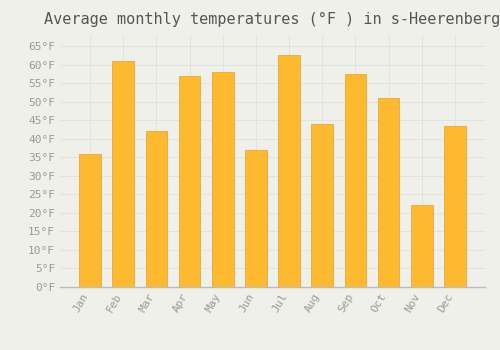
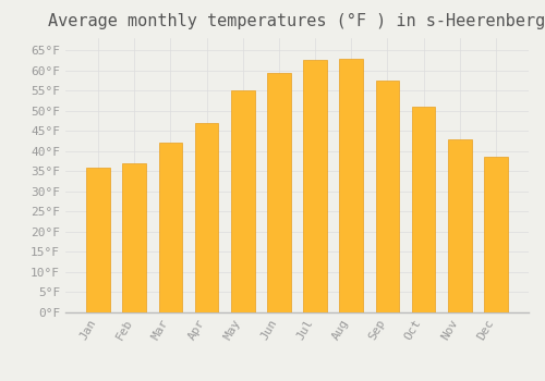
Feb: 61.0°F -> 37.0°F
Apr: 57.0°F -> 47.0°F
May: 58.0°F -> 55.0°F
Jun: 37.0°F -> 59.5°F
Aug: 44.0°F -> 63.0°F
Nov: 22.0°F -> 43.0°F
Dec: 43.5°F -> 38.5°F
